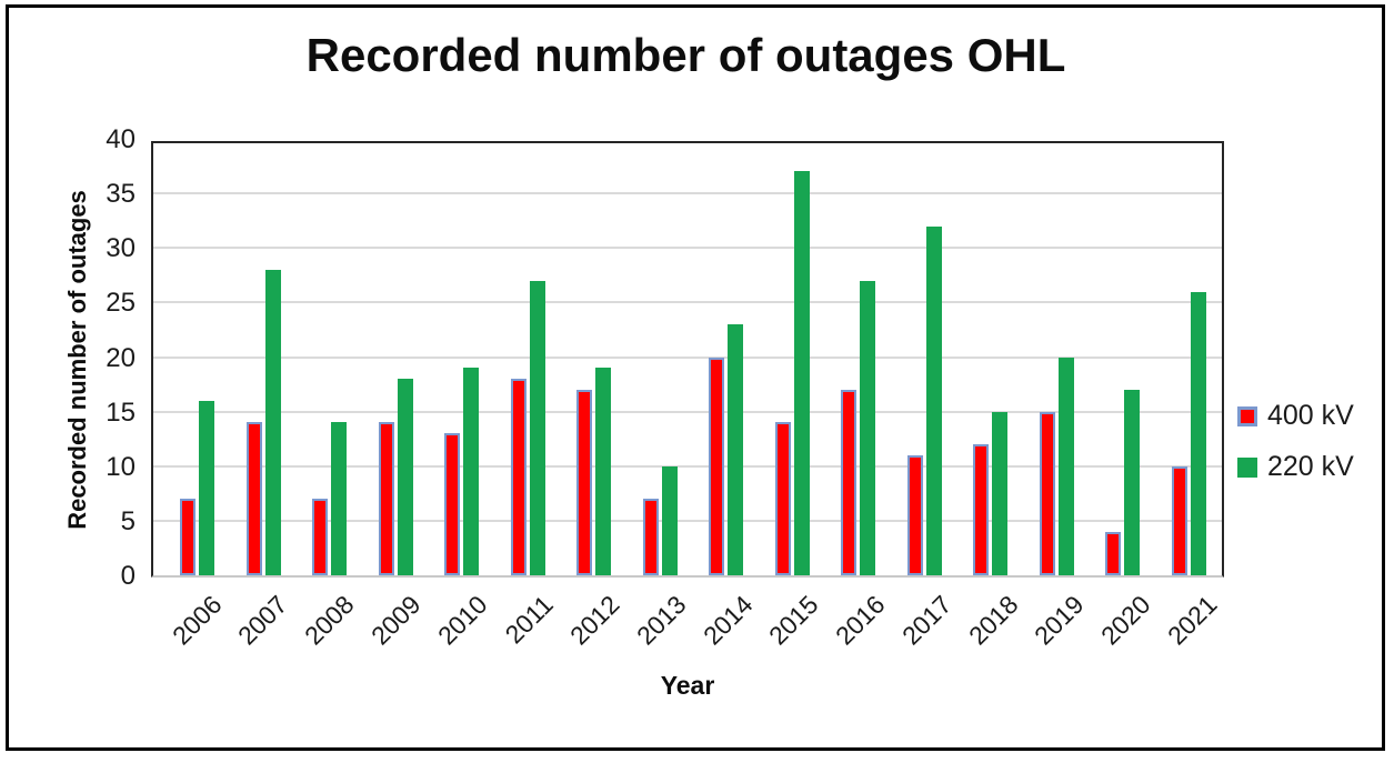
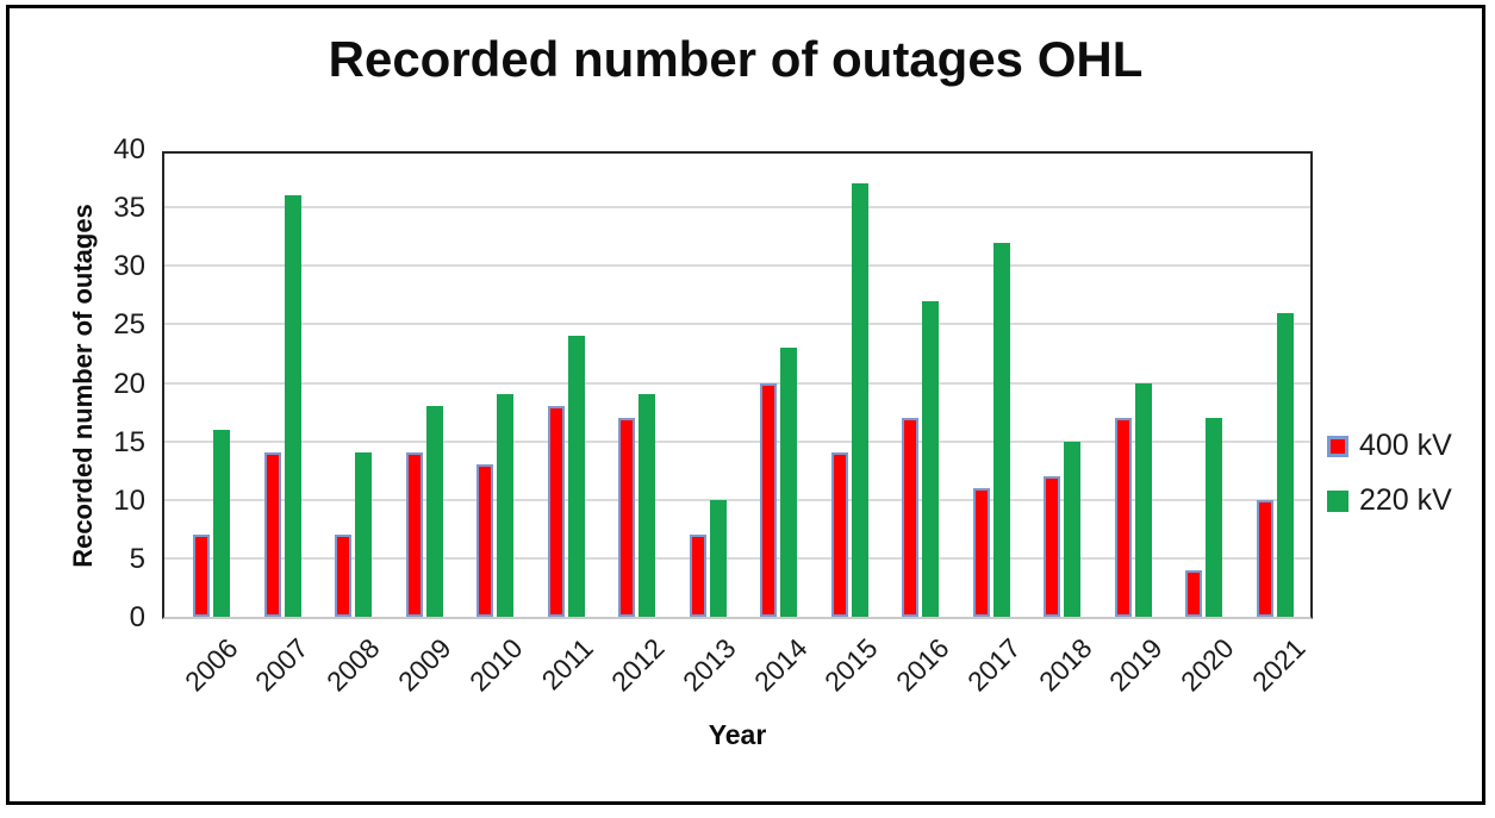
220 kV/2007: 28 -> 36
220 kV/2011: 27 -> 24
400 kV/2019: 15 -> 17
